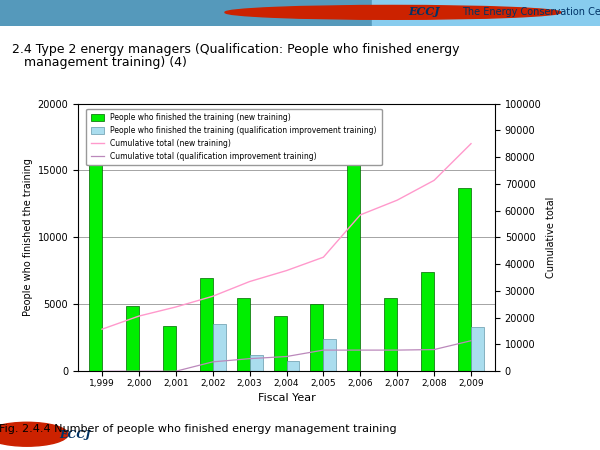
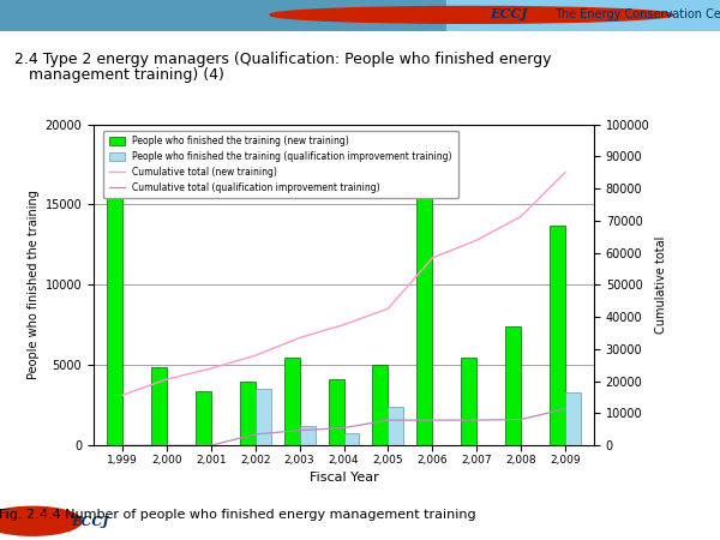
People who finished the training (new training)/2,002: 7000 -> 4000
